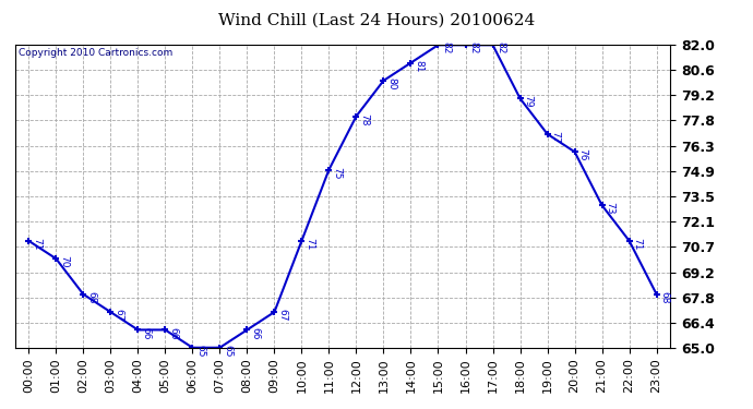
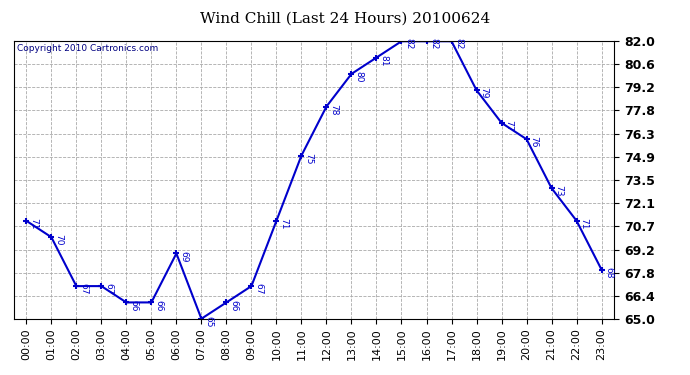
02:00: 68 -> 67
06:00: 65 -> 69
